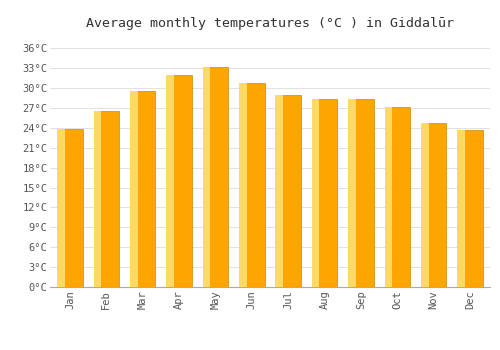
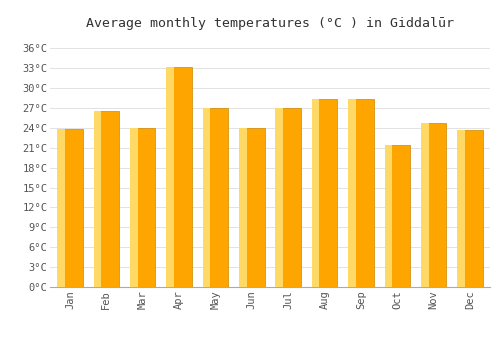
Mar: 29.5°C -> 24.0°C
Apr: 32.0°C -> 33.2°C
May: 33.2°C -> 27.0°C
Jun: 30.7°C -> 24.0°C
Jul: 28.9°C -> 27.0°C
Oct: 27.2°C -> 21.4°C
